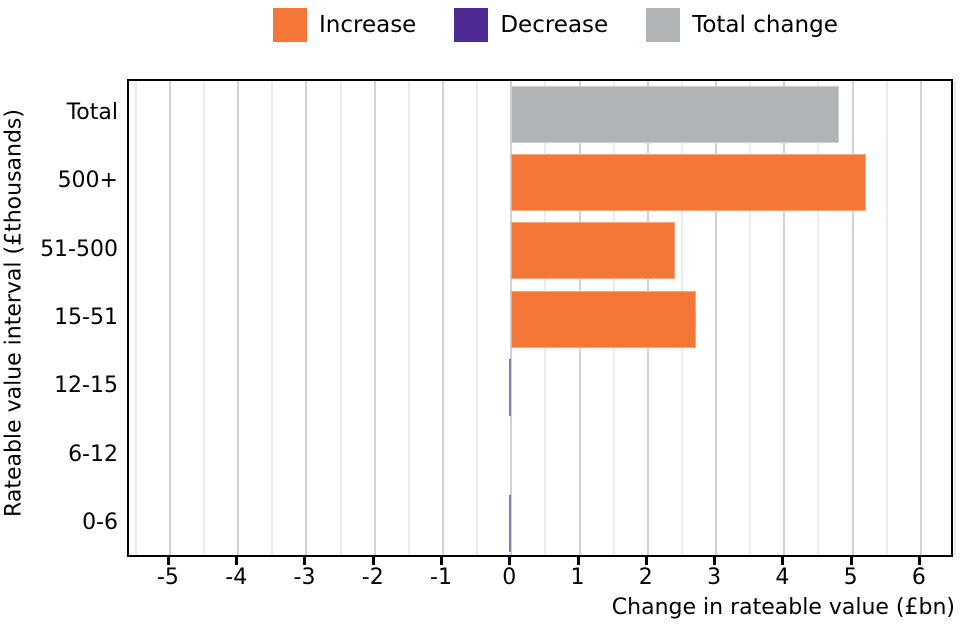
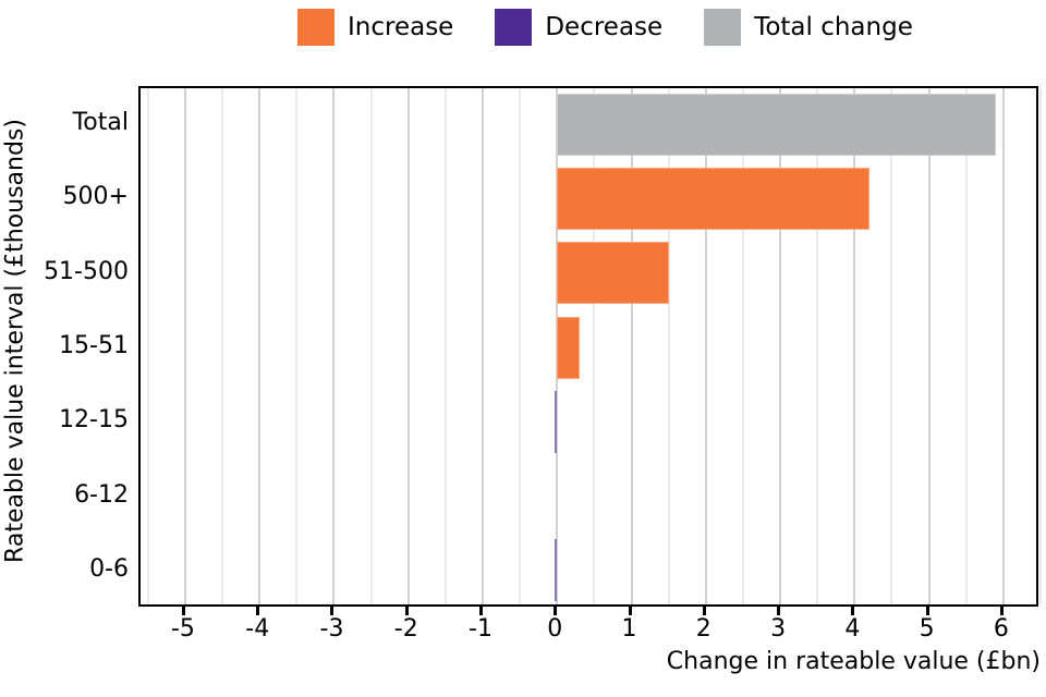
Total: 4.8 -> 5.9
500+: 5.2 -> 4.2
51-500: 2.4 -> 1.5
15-51: 2.7 -> 0.3
